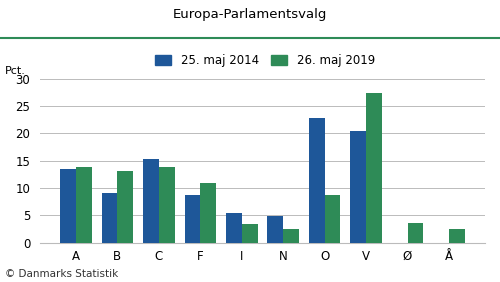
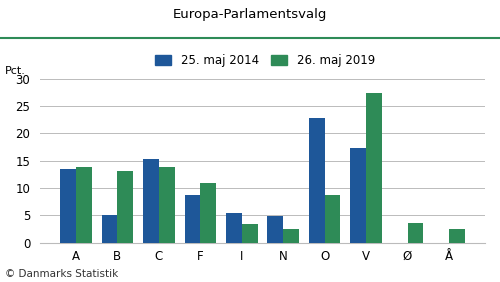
25. maj 2014/B: 9.1 -> 5.0
25. maj 2014/V: 20.4 -> 17.4
